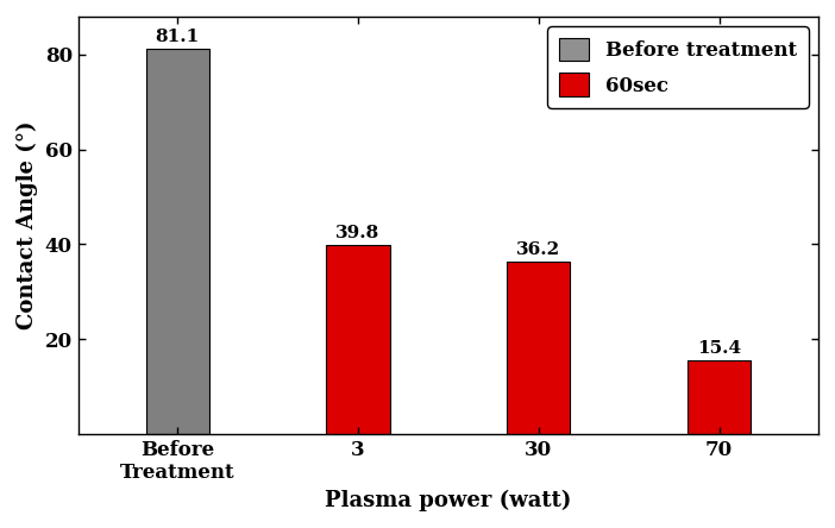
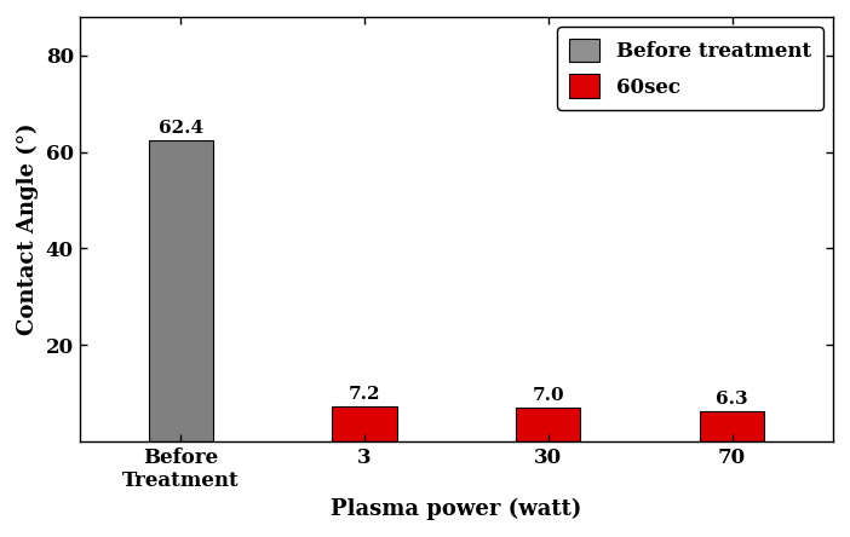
Before Treatment: 81.1 -> 62.4
3: 39.8 -> 7.2
30: 36.2 -> 7.0
70: 15.4 -> 6.3
